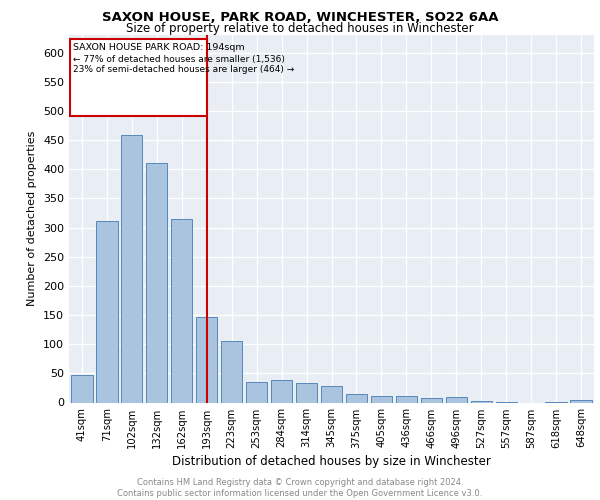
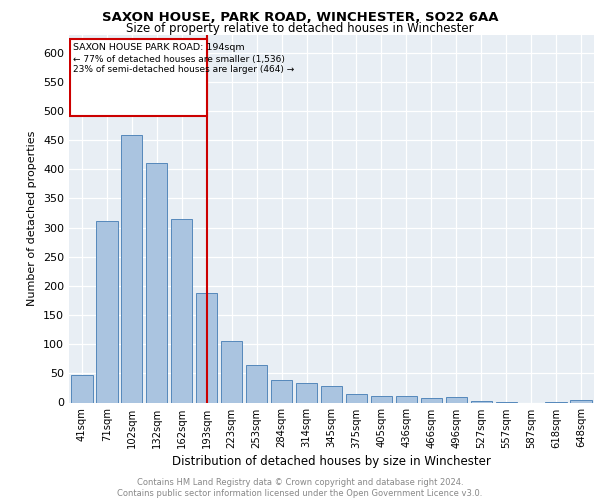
193sqm: 146 -> 187
253sqm: 36 -> 65
